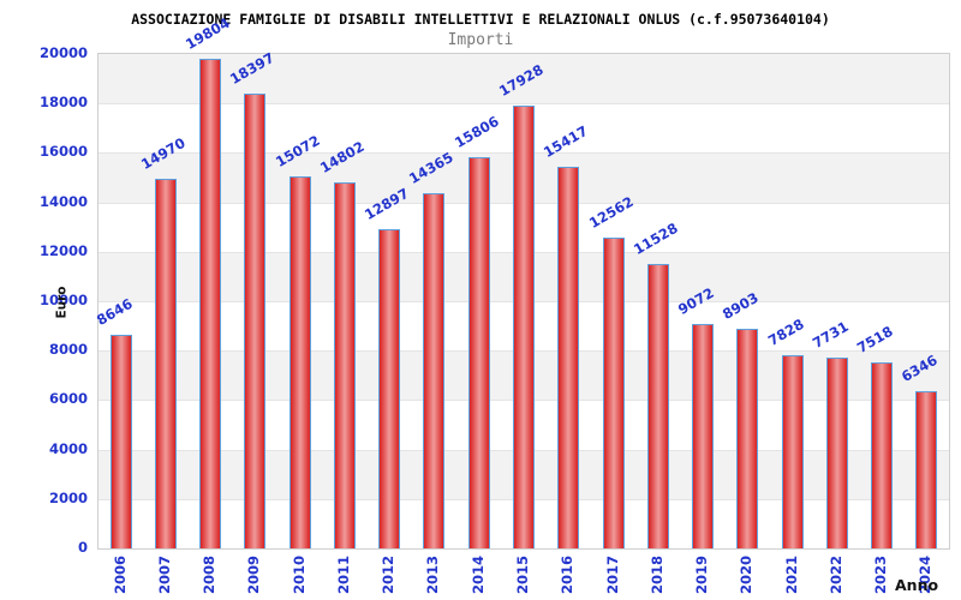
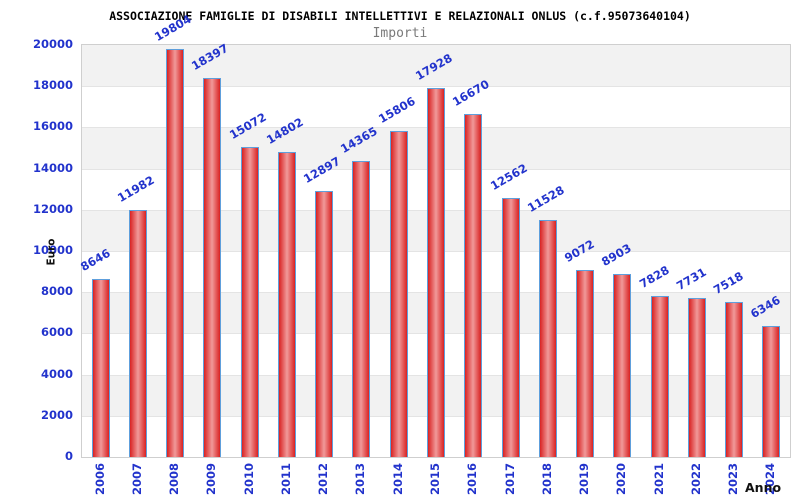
2007: 14970 -> 11982
2016: 15417 -> 16670
